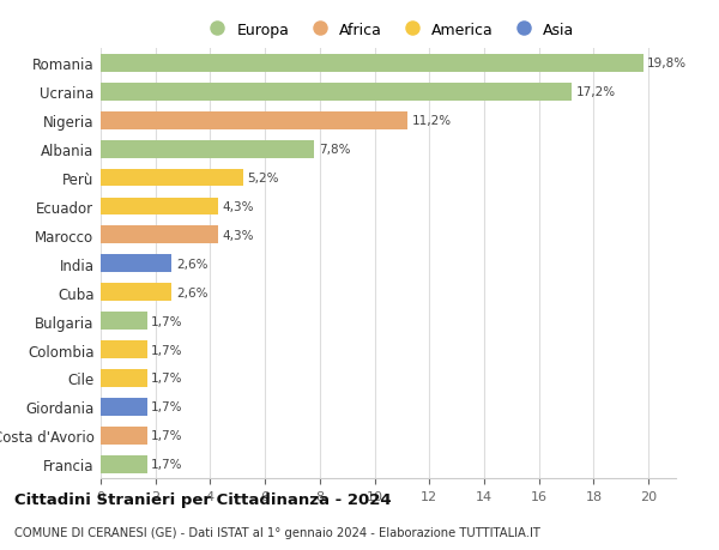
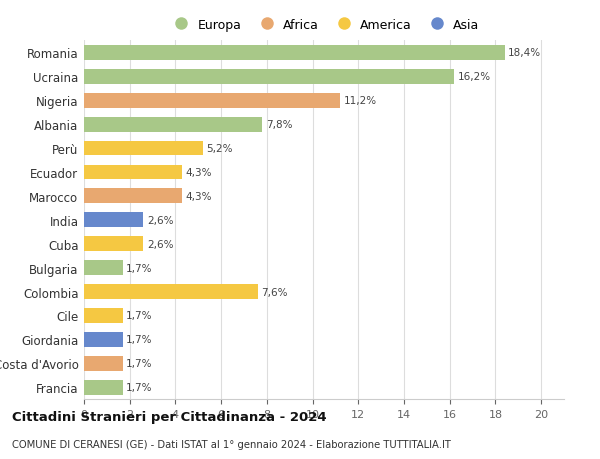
Romania: 19,8% -> 18,4%
Ucraina: 17,2% -> 16,2%
Colombia: 1,7% -> 7,6%
